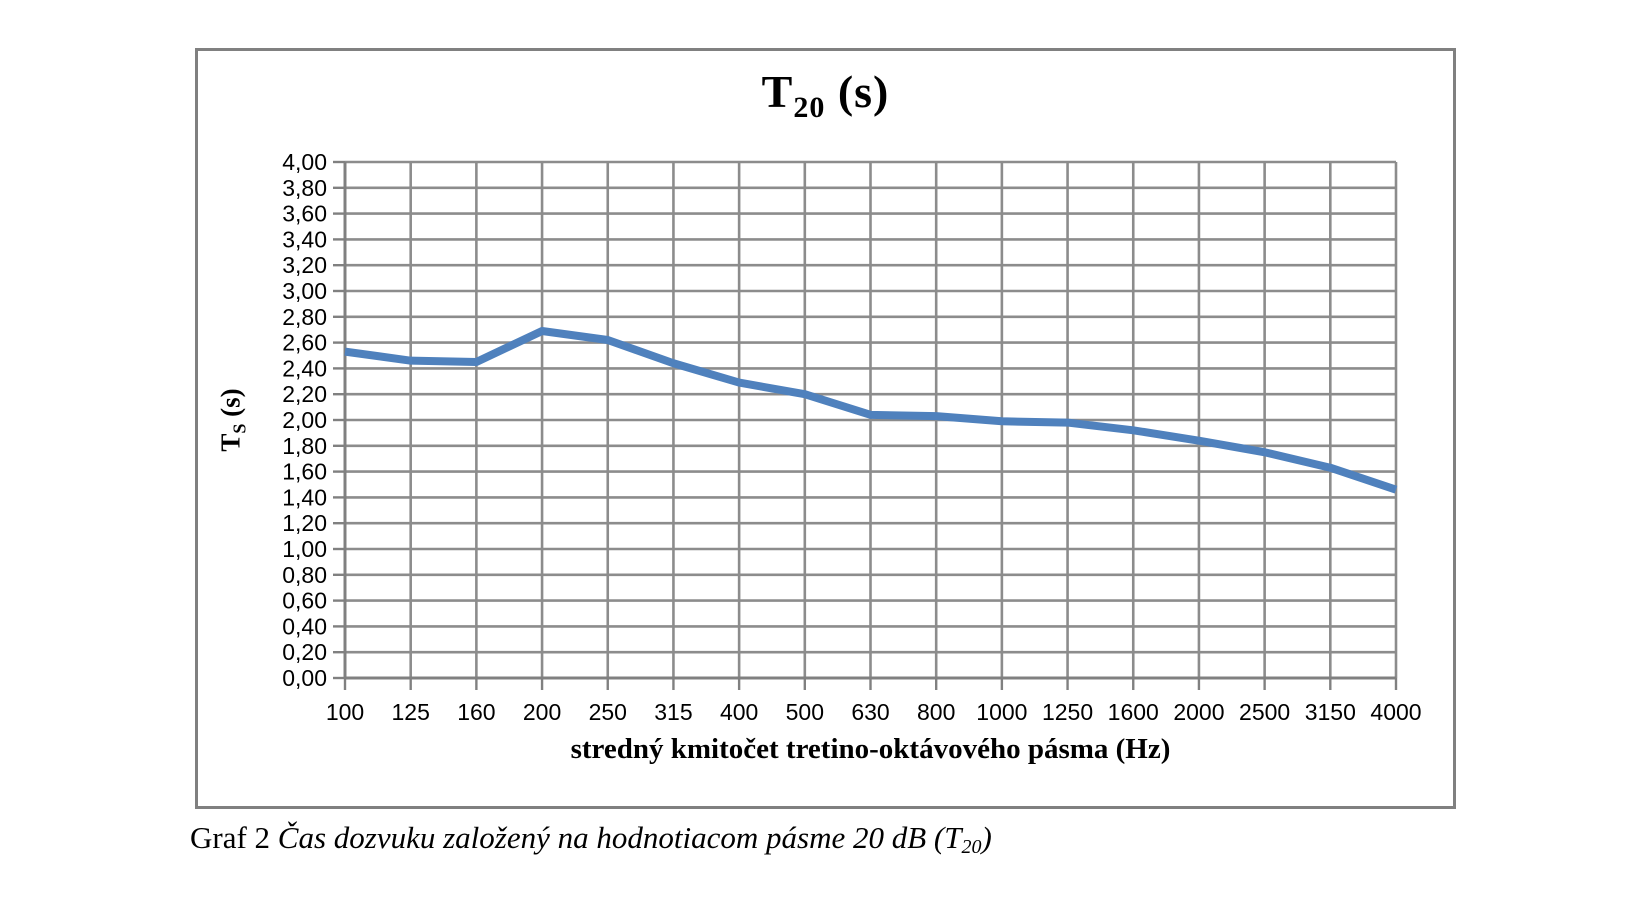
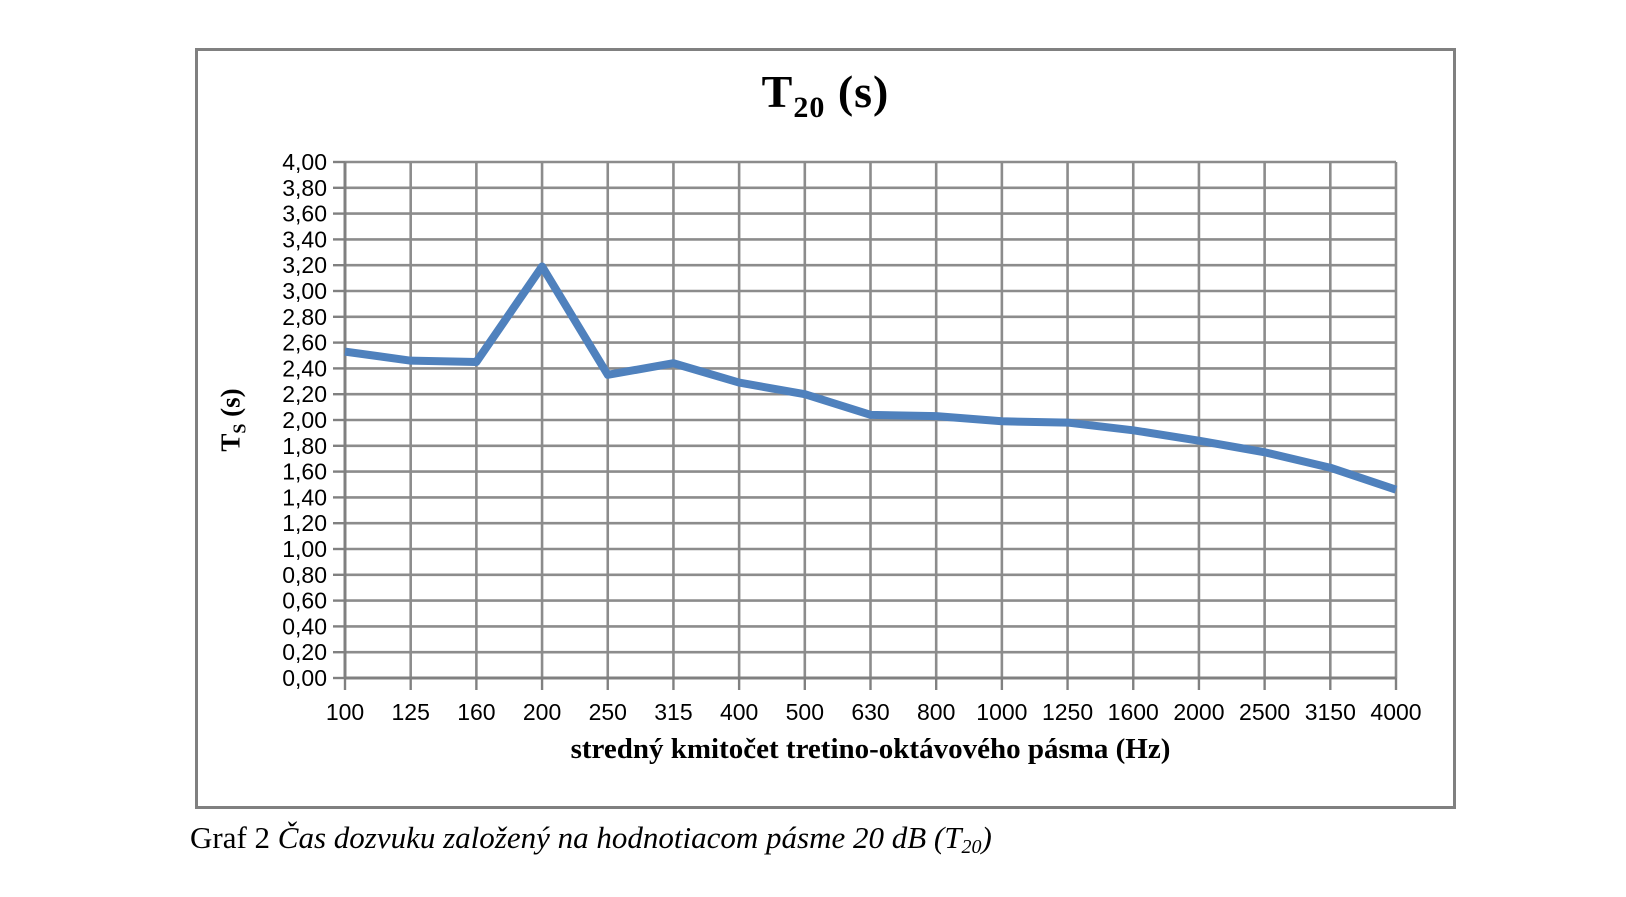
200: 2,69 -> 3,19
250: 2,62 -> 2,35
